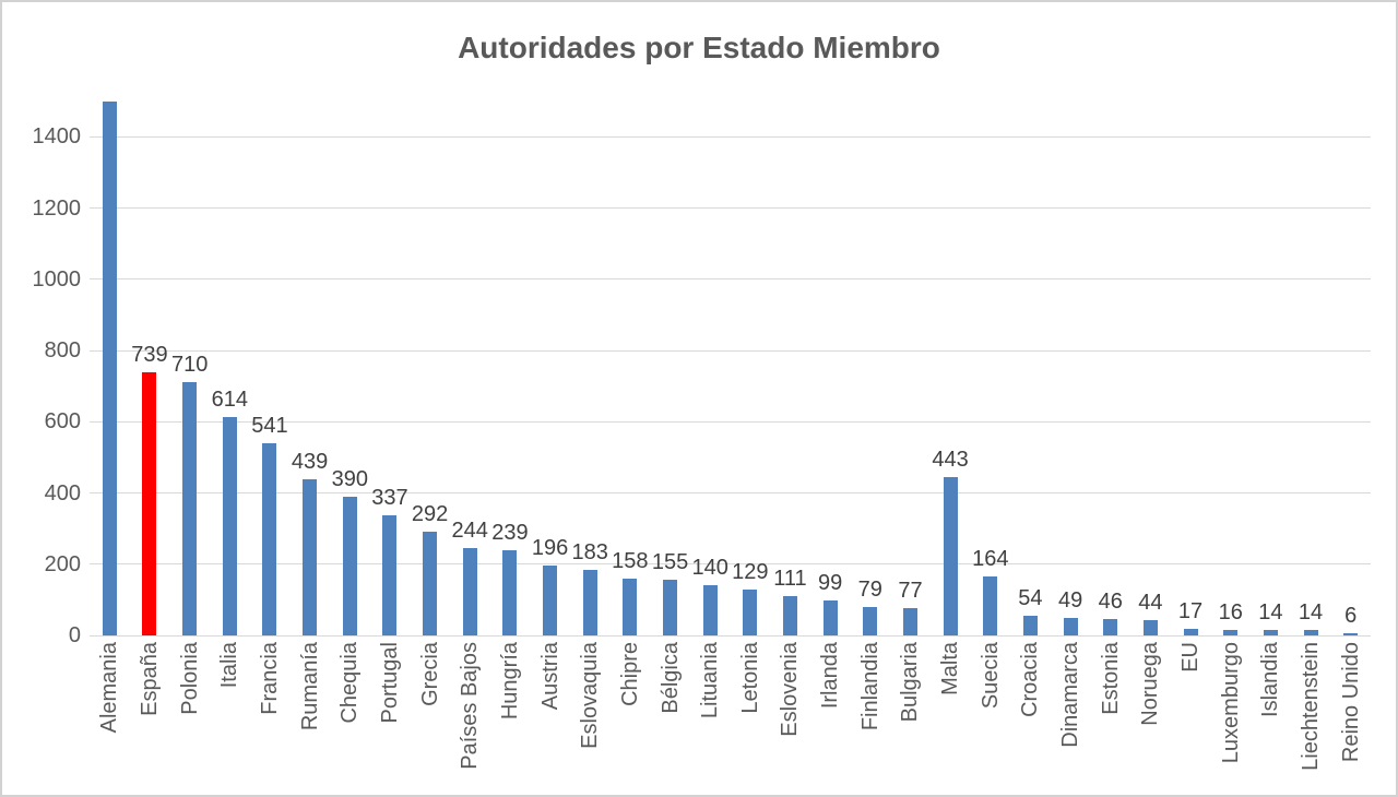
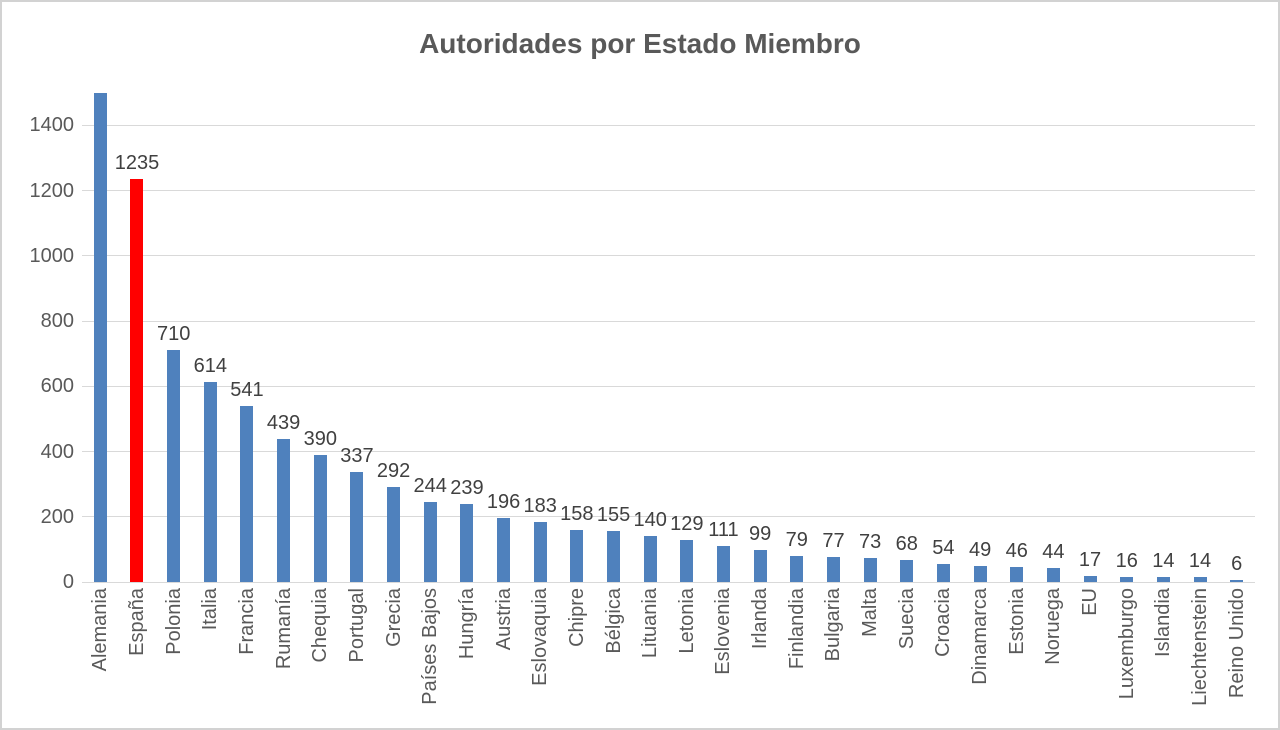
España: 739 -> 1235
Malta: 443 -> 73
Suecia: 164 -> 68
